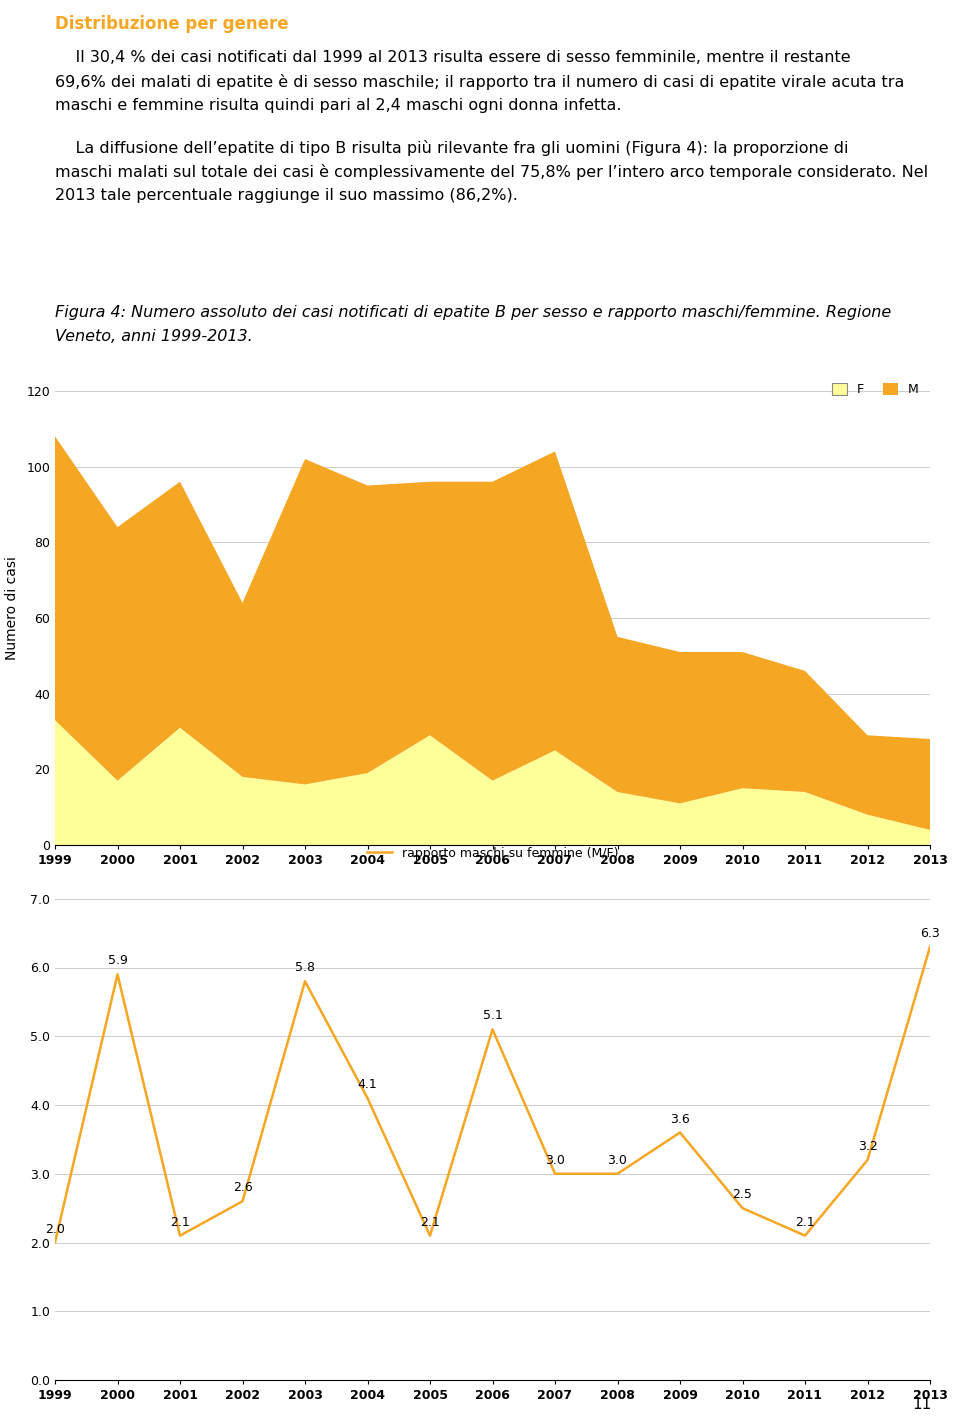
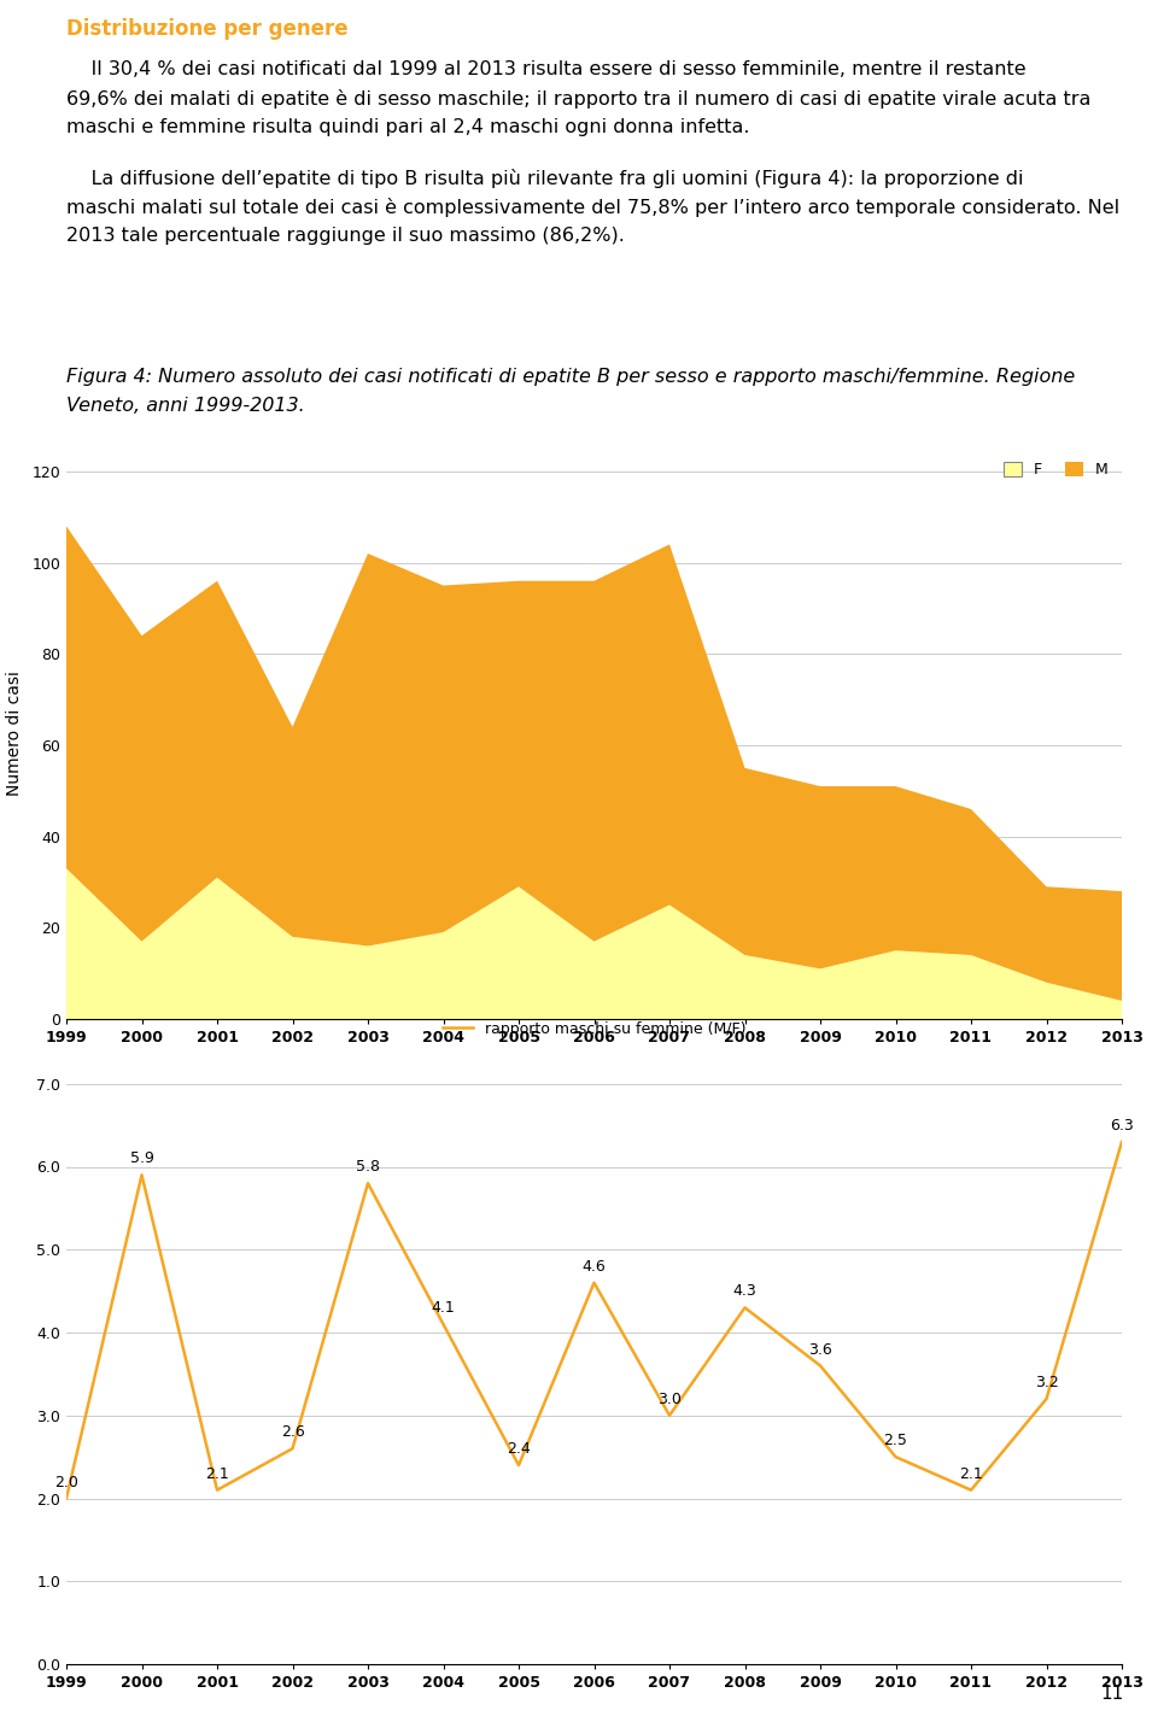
2005: 2.1 -> 2.4
2006: 5.1 -> 4.6
2008: 3.0 -> 4.3
